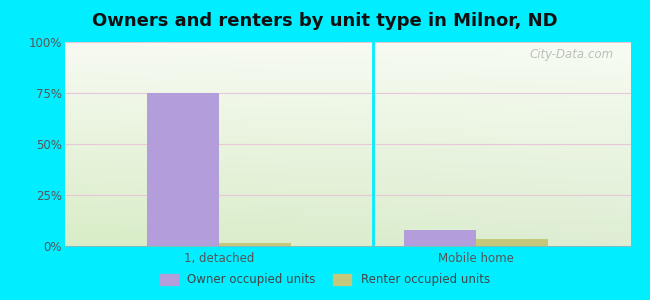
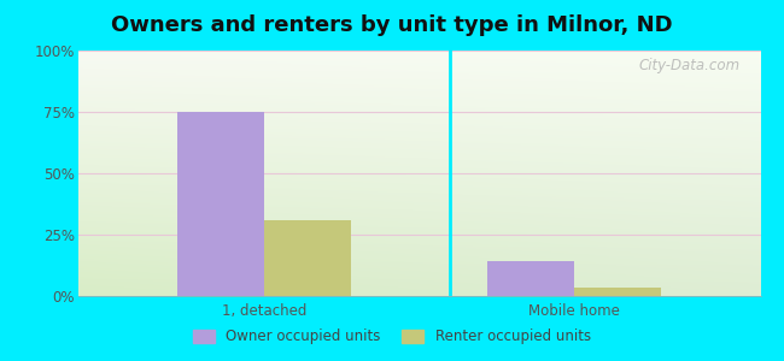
Renter occupied units/1, detached: 1.5% -> 31.0%
Owner occupied units/Mobile home: 8% -> 14%
